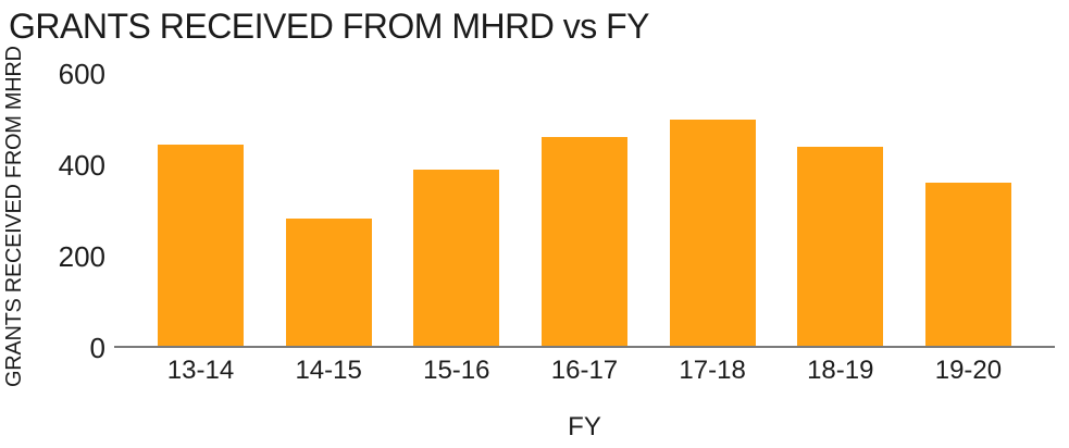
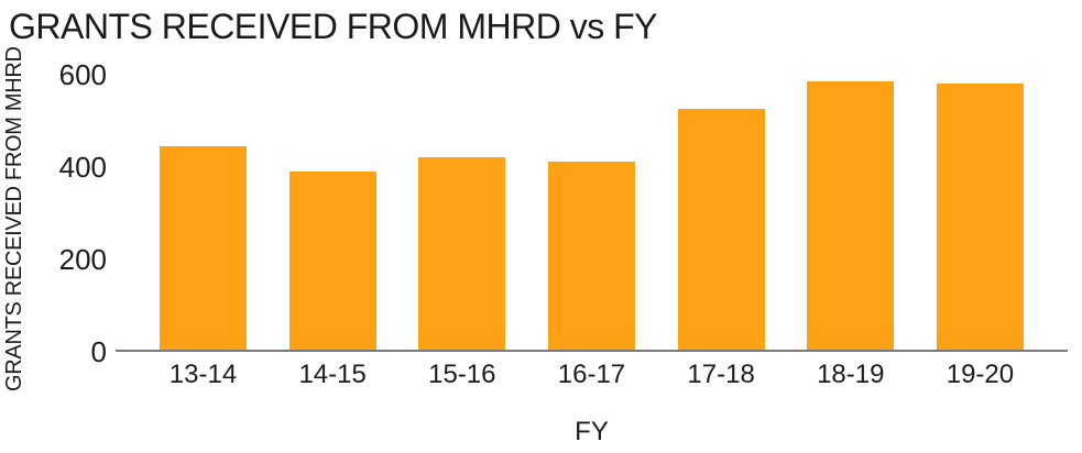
14-15: 280 -> 390
15-16: 390 -> 420
16-17: 460 -> 410
17-18: 500 -> 520
18-19: 440 -> 580
19-20: 360 -> 580
